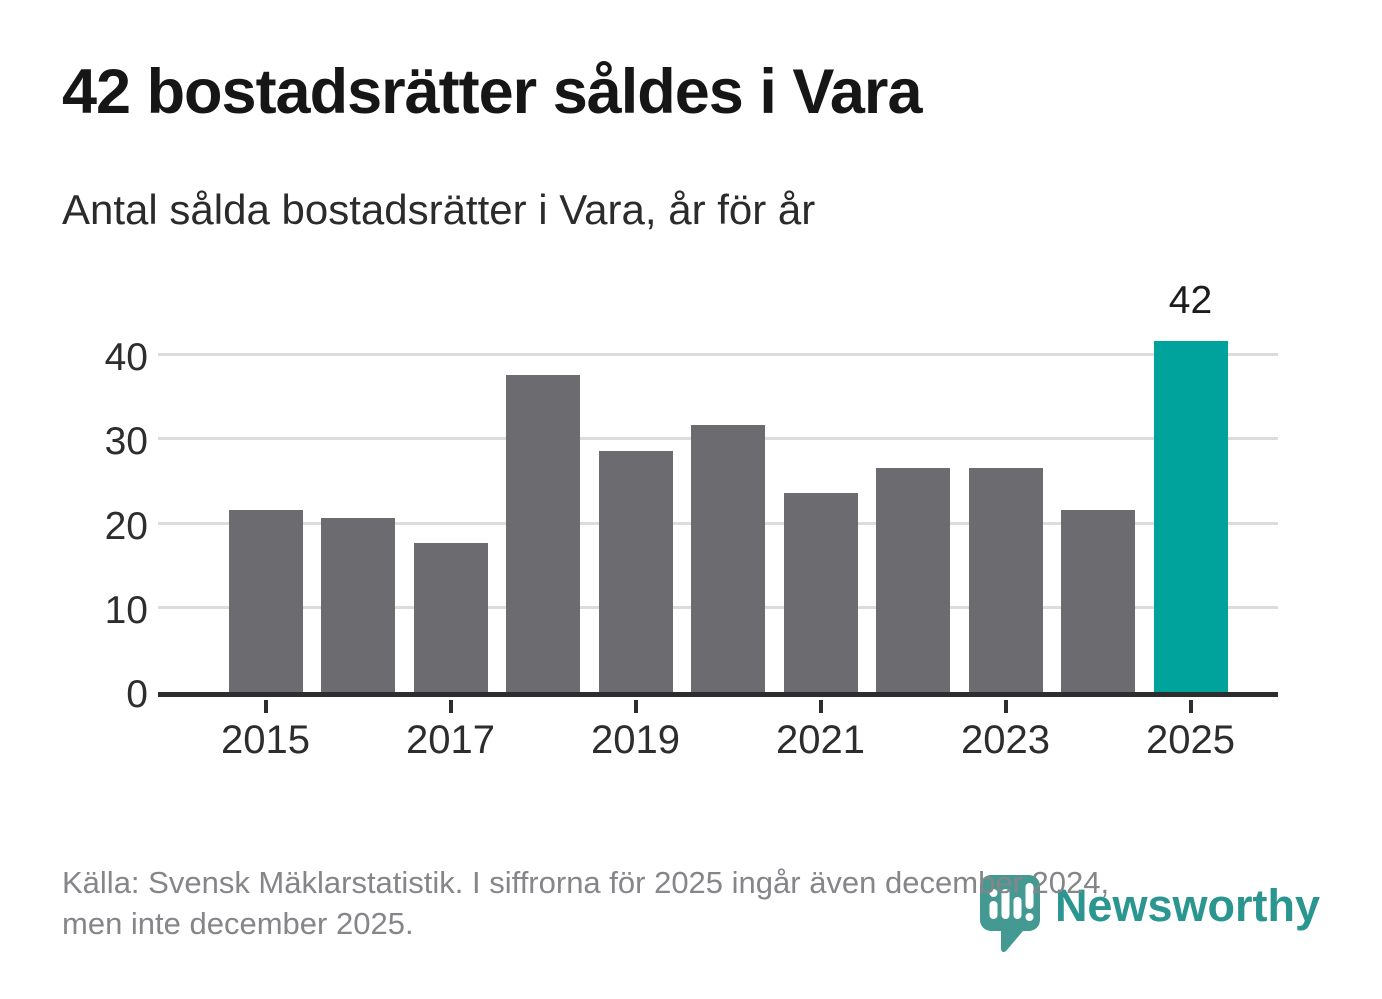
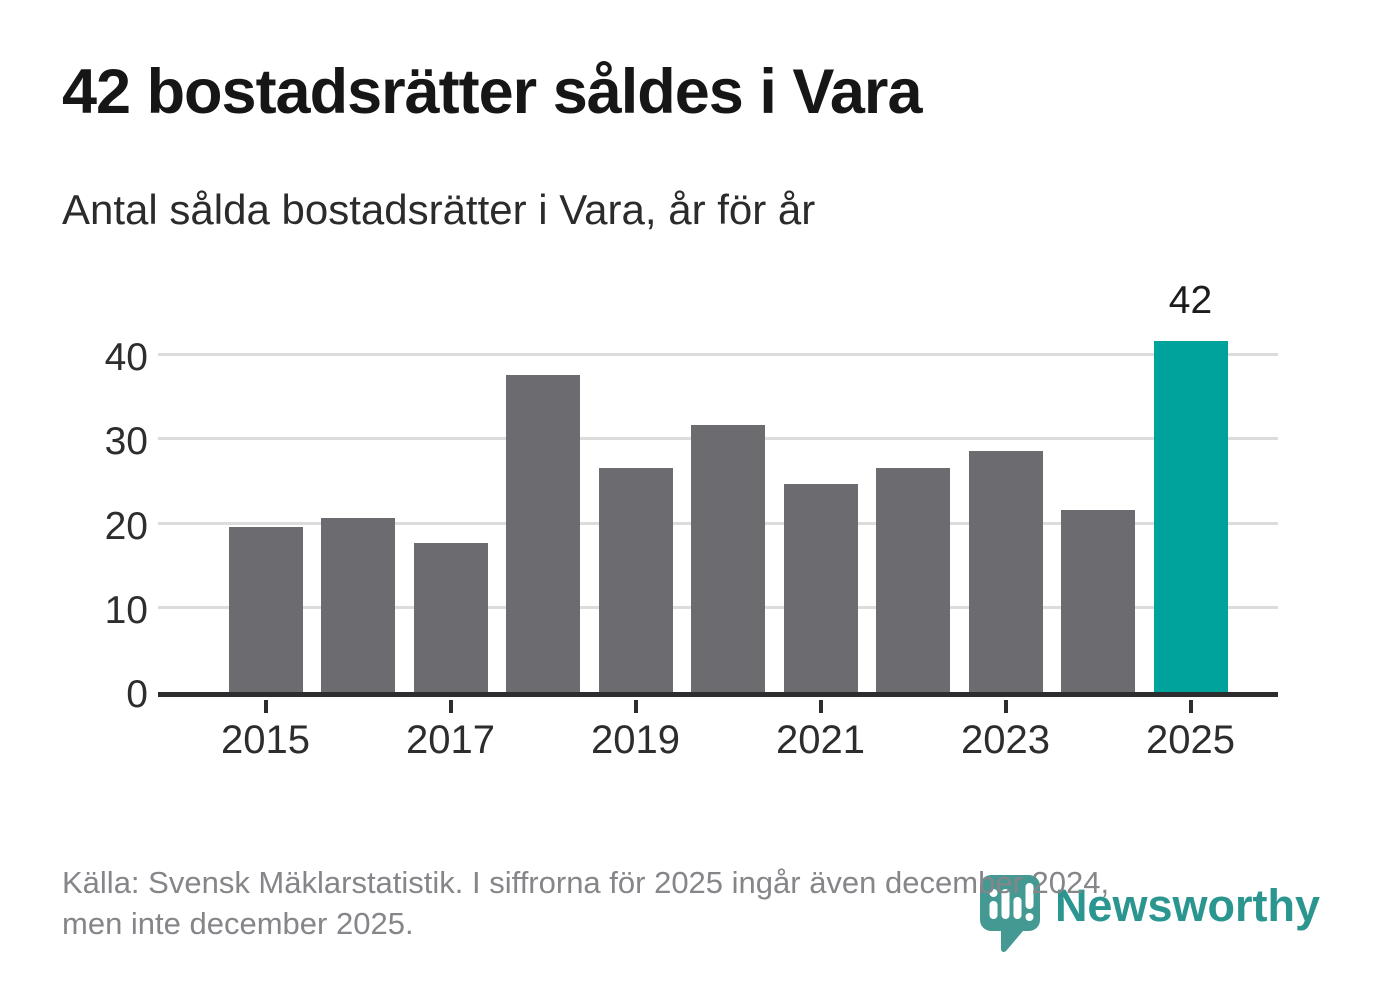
2015: 22 -> 20
2019: 29 -> 27
2021: 24 -> 25
2023: 27 -> 29
